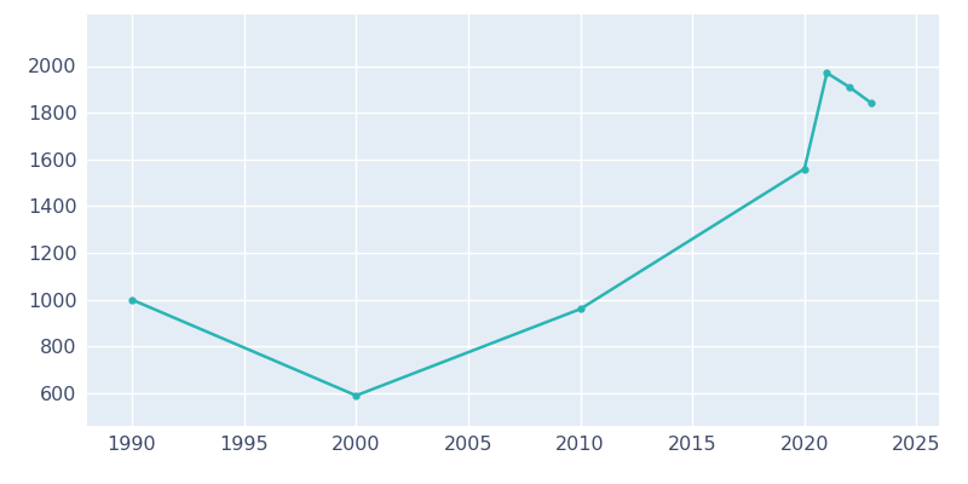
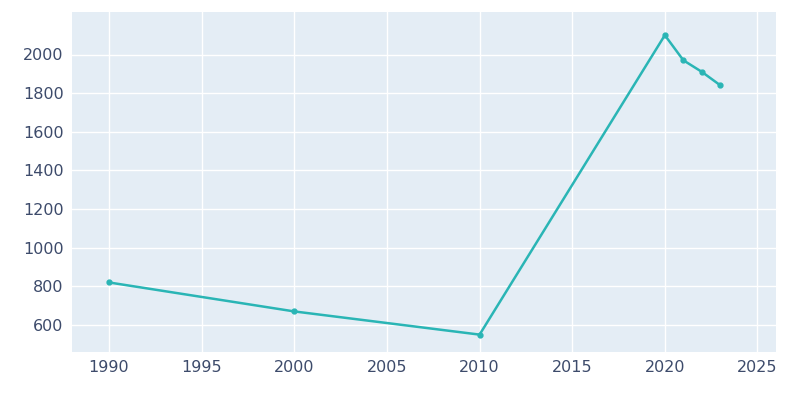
1990: 1000 -> 820
2000: 590 -> 670
2010: 960 -> 550
2020: 1560 -> 2100
